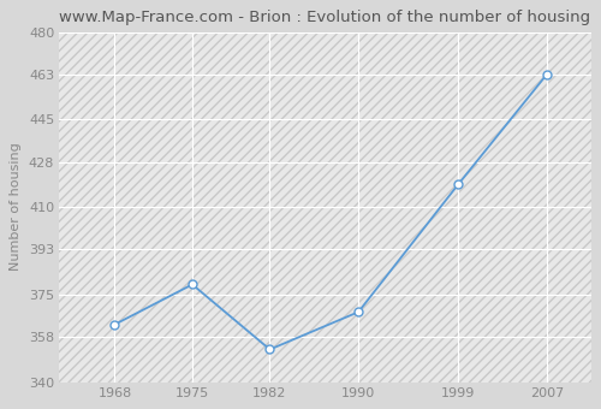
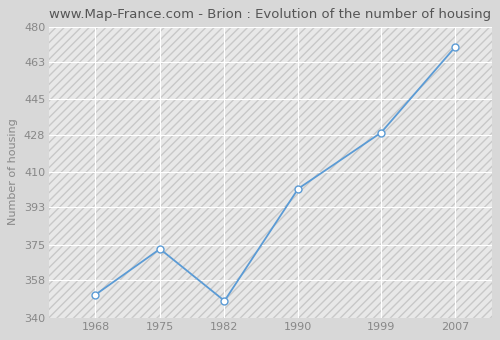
1968: 363 -> 351
1975: 379 -> 373
1982: 353 -> 348
1990: 368 -> 402
1999: 419 -> 429
2007: 463 -> 470
